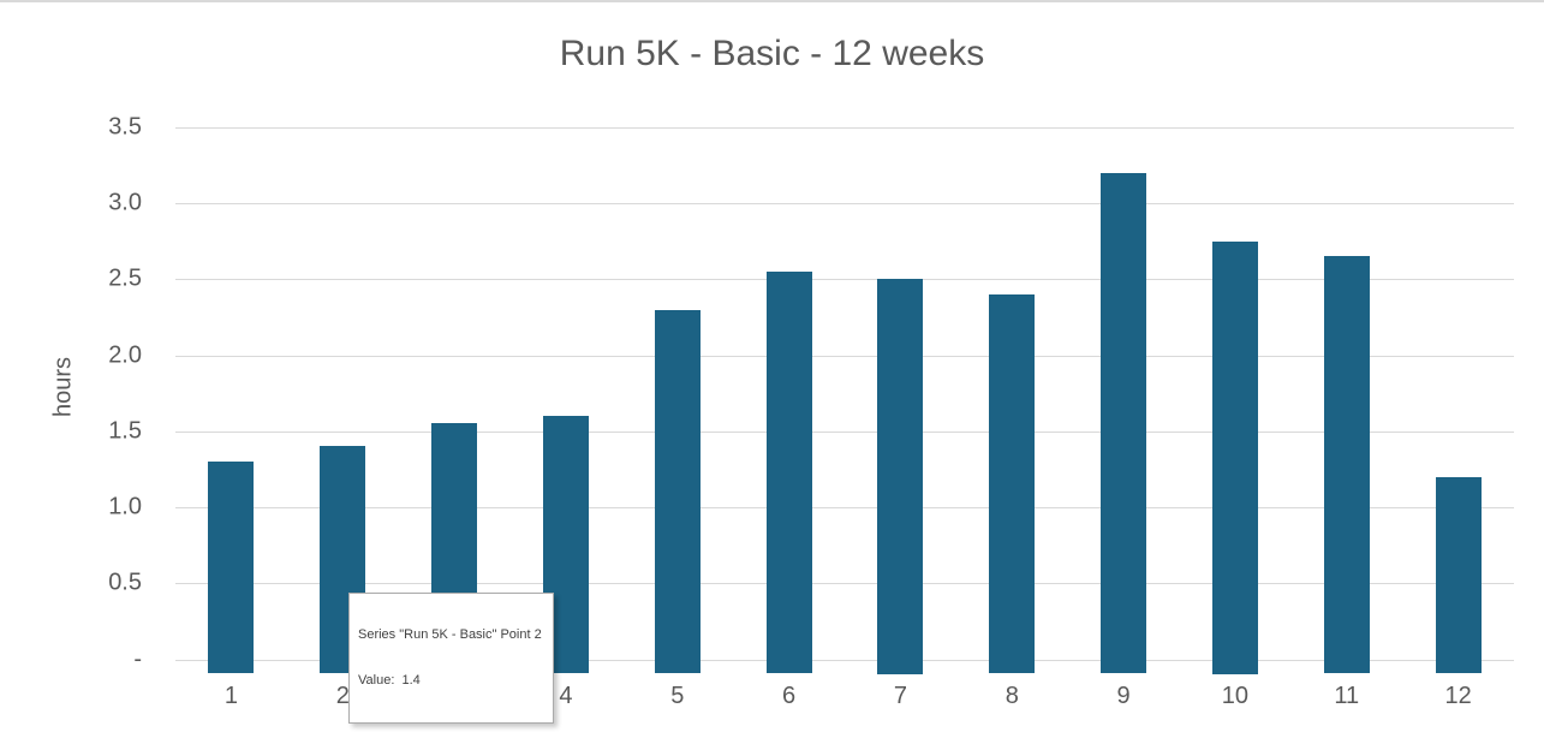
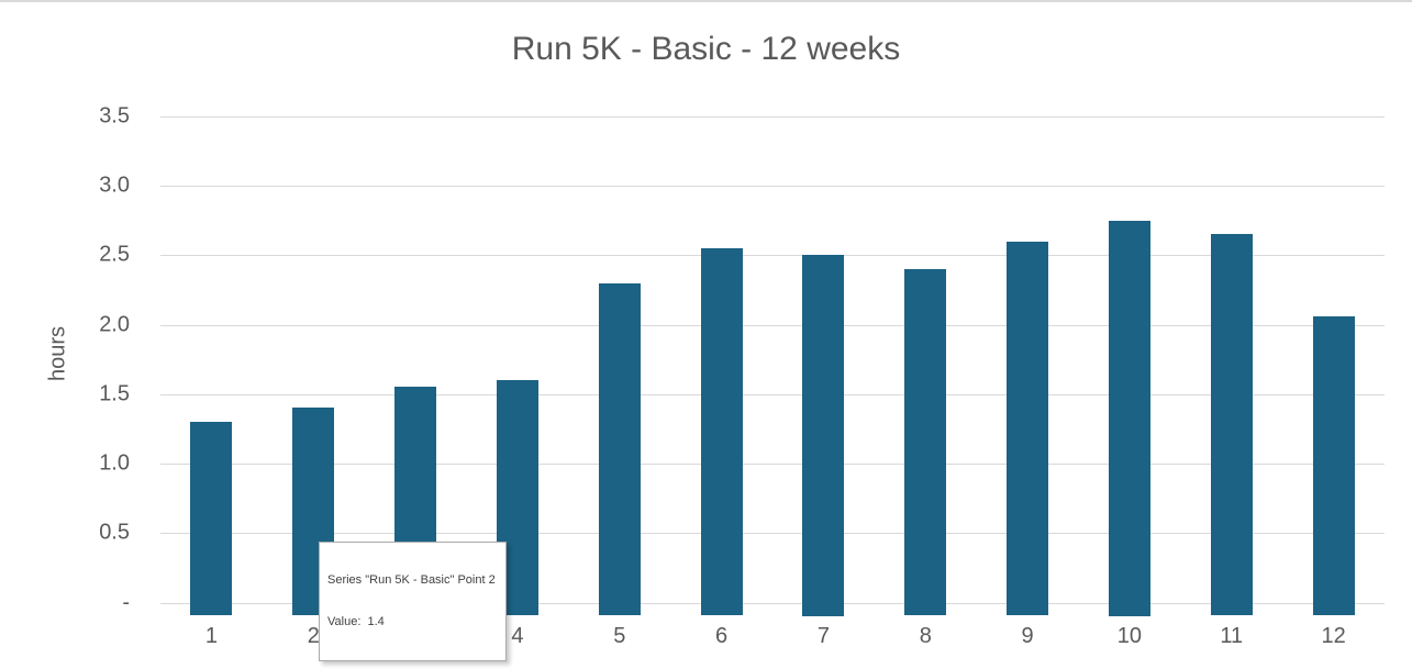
9: 3.20 -> 2.60
12: 1.20 -> 2.06
